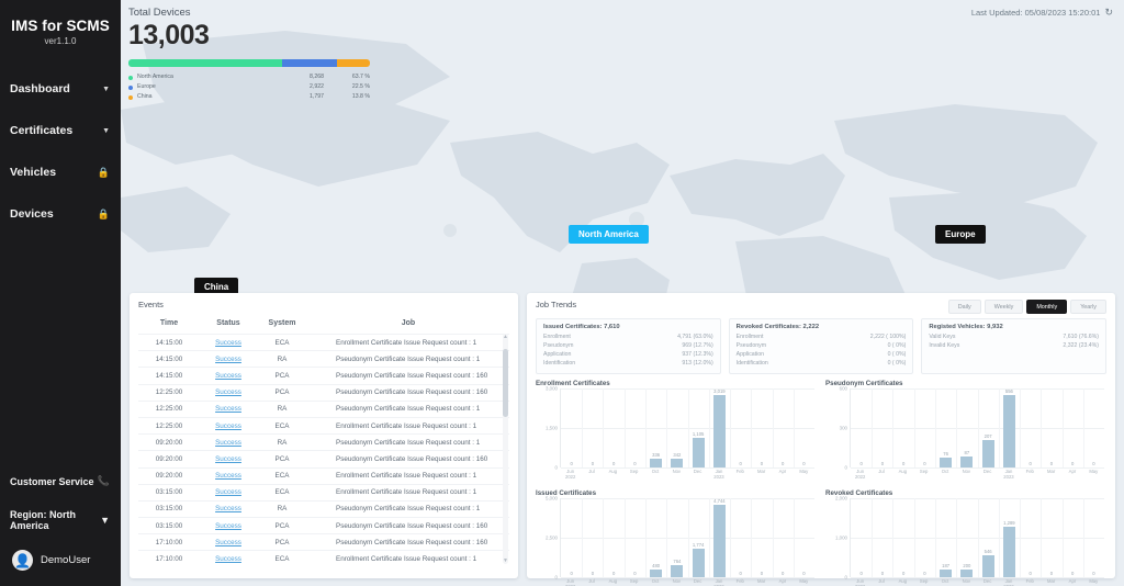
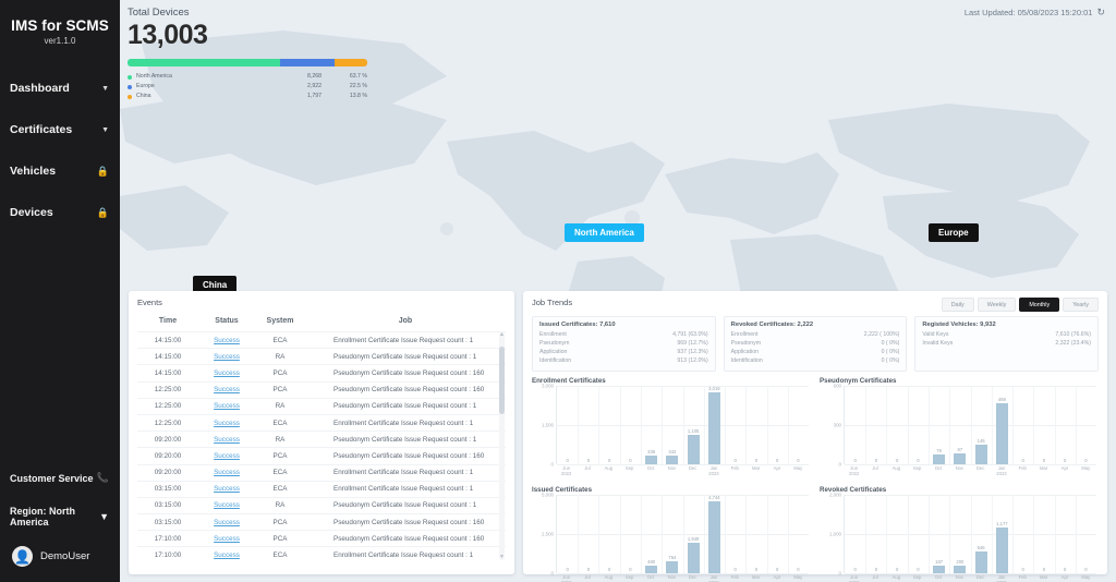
Pseudonym Certificates/Dec: 207 -> 146
Pseudonym Certificates/Jan 2023: 556 -> 469
Issued Certificates/Dec: 1,774 -> 1,949
Revoked Certificates/Jan 2023: 1,289 -> 1,177
